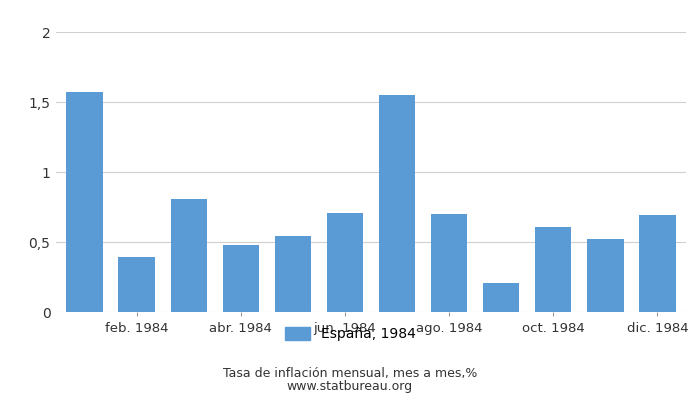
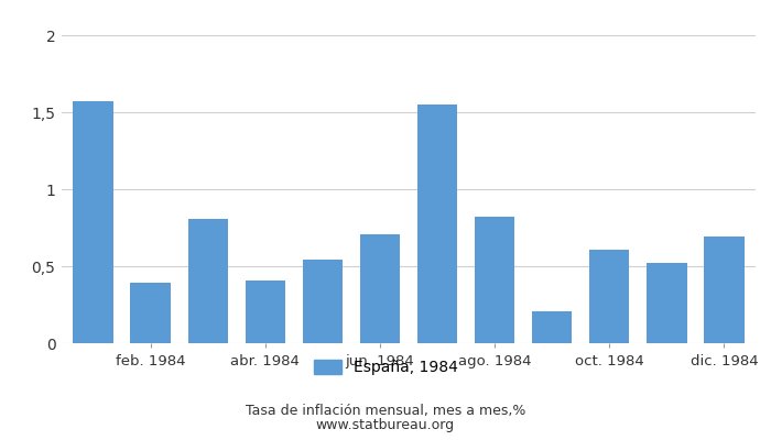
abr. 1984: 0,48 -> 0,41
ago. 1984: 0,70 -> 0,82
